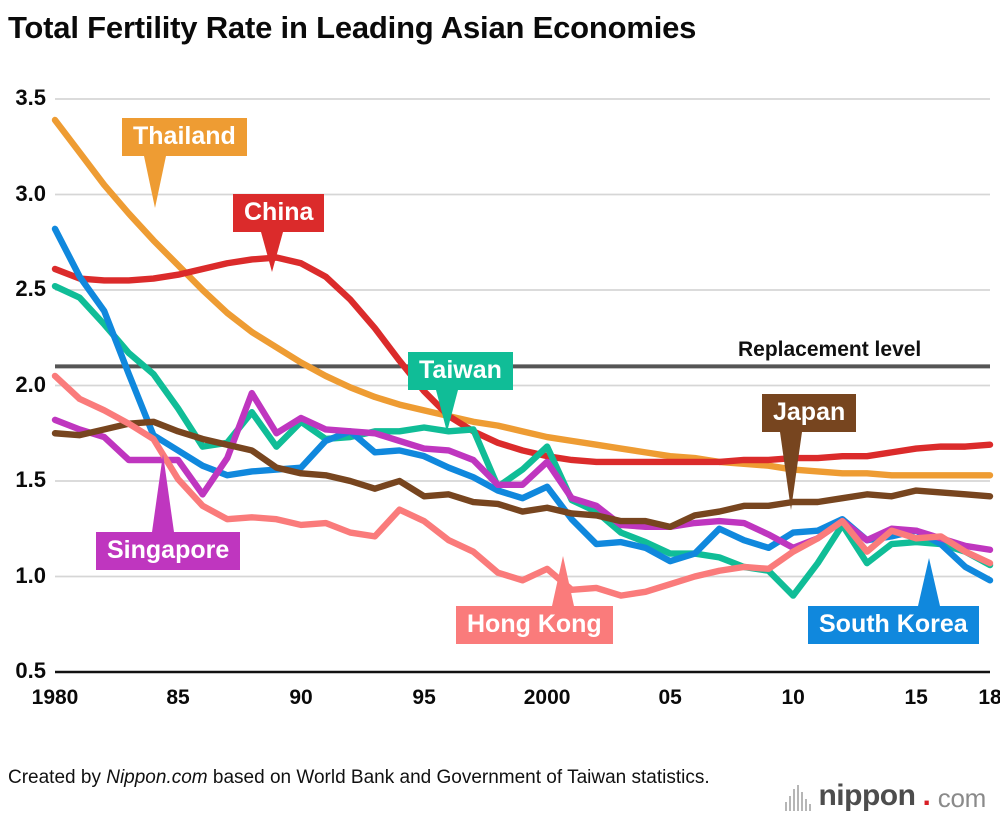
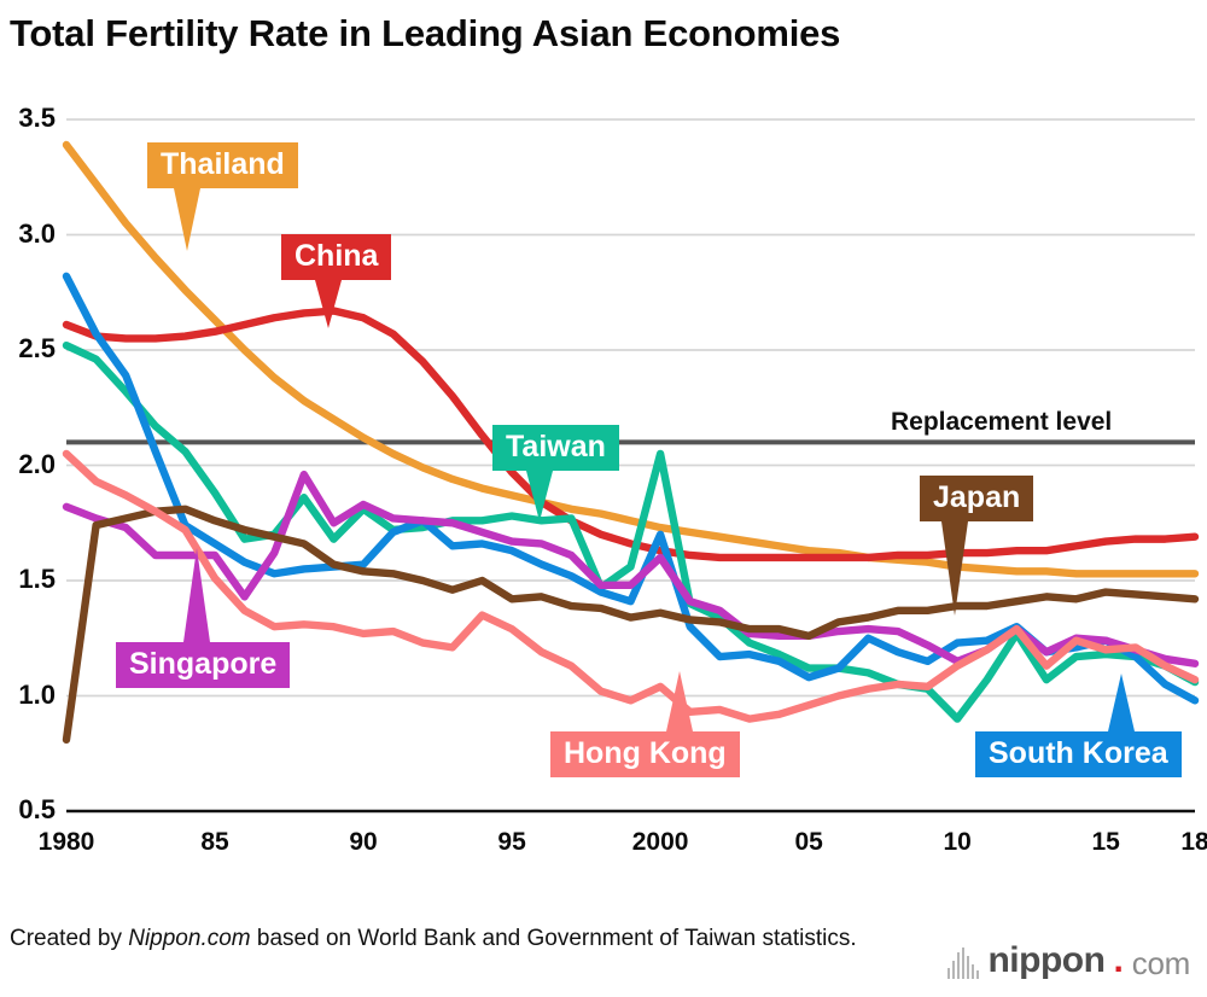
Japan/1980: 1.75 -> 0.81
Taiwan/2000: 1.68 -> 2.05
South Korea/2000: 1.47 -> 1.70
